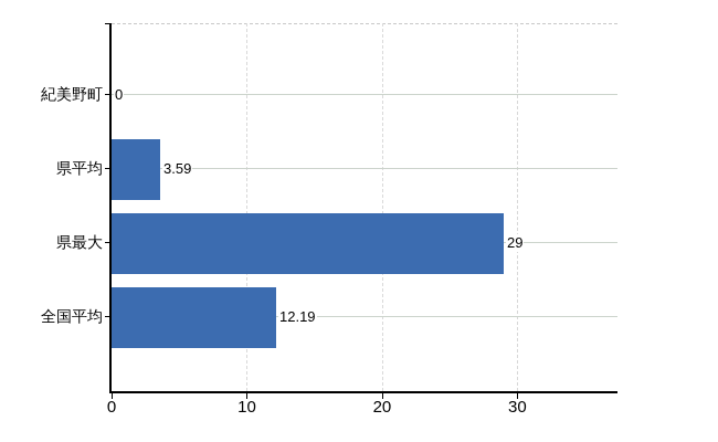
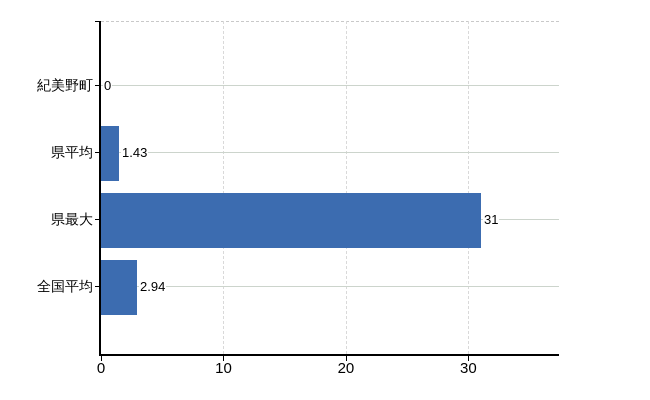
県平均: 3.59 -> 1.43
県最大: 29 -> 31
全国平均: 12.19 -> 2.94
